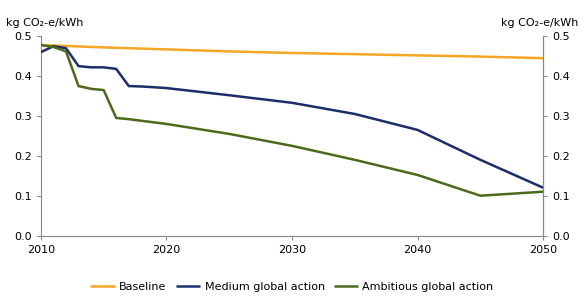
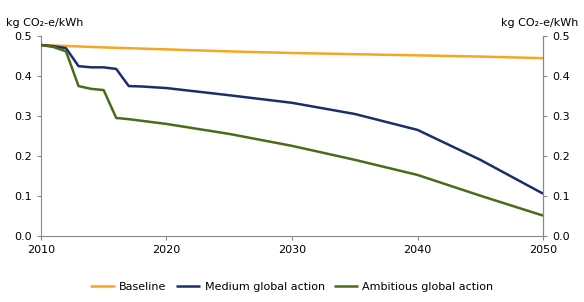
Medium global action/2010: 0.460 -> 0.478
Medium global action/2050: 0.120 -> 0.105
Ambitious global action/2050: 0.110 -> 0.050
